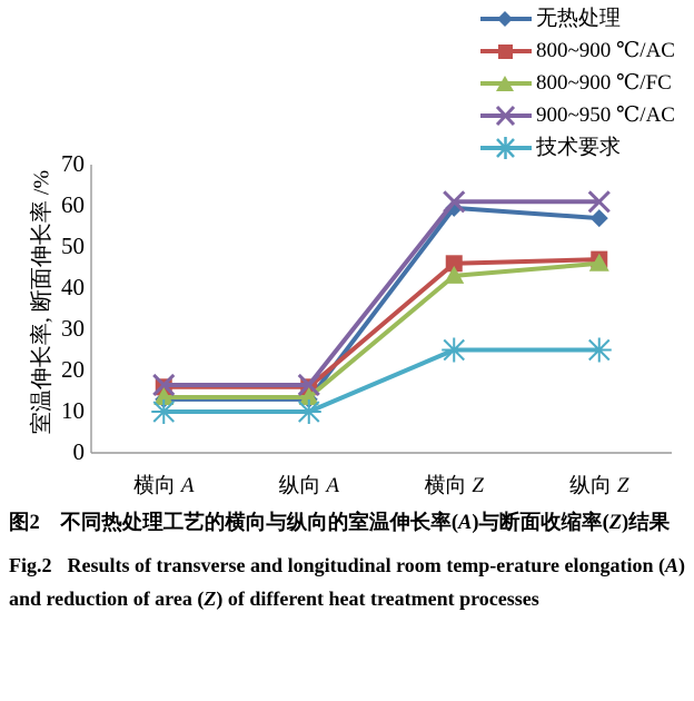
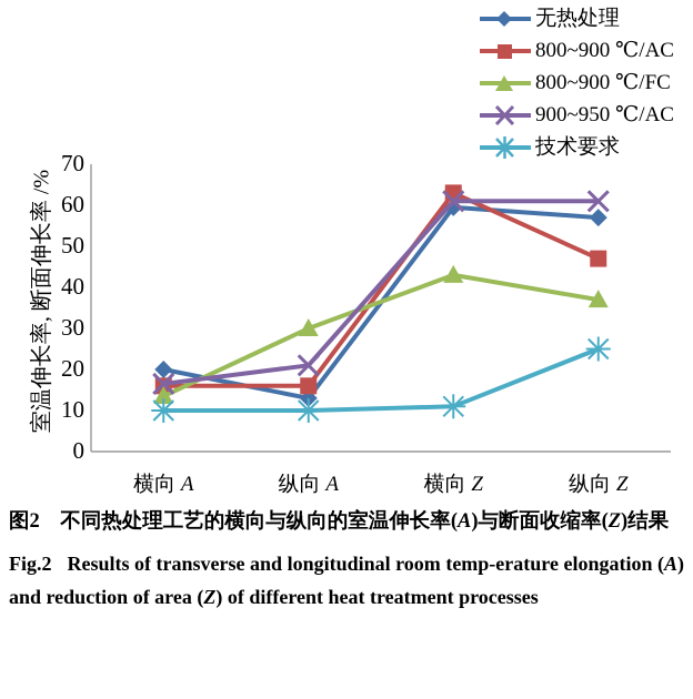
无热处理/横向 A: 13 -> 20
800~900 ℃/FC/纵向 A: 14 -> 30
900~950 ℃/AC/纵向 A: 16 -> 21
800~900 ℃/AC/横向 Z: 46 -> 63
技术要求/横向 Z: 25 -> 11
800~900 ℃/FC/纵向 Z: 46 -> 37
